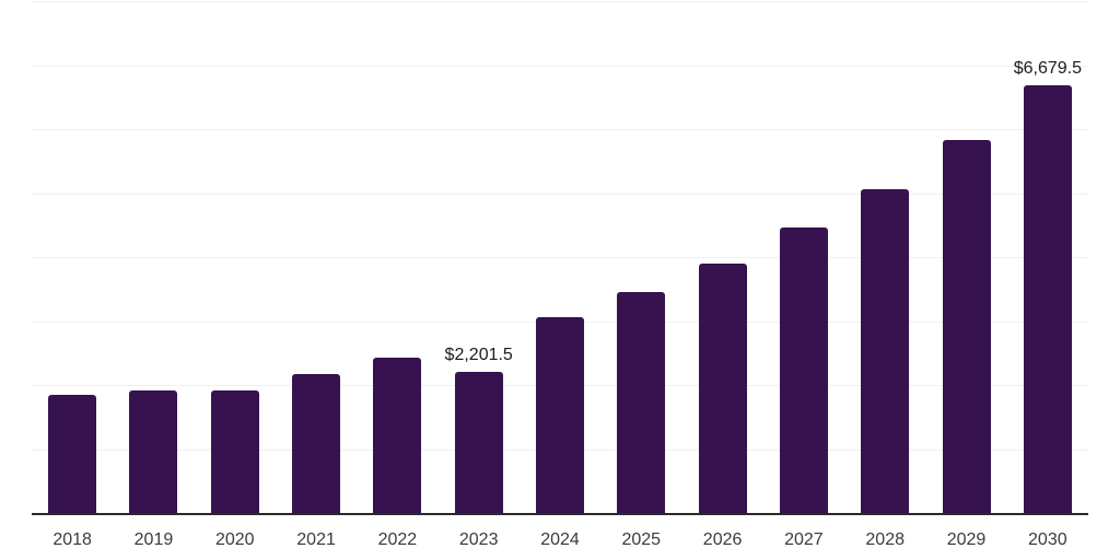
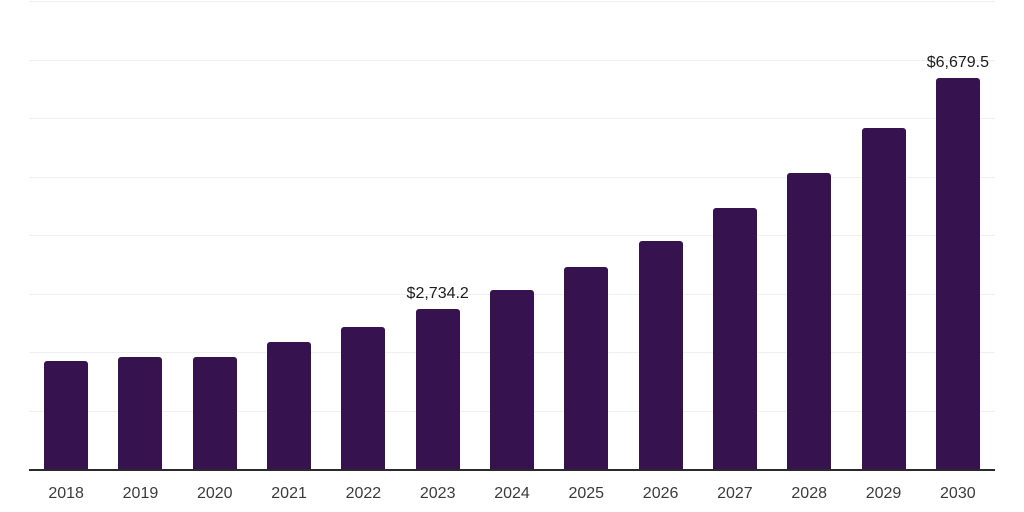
2023: $2,201.5 -> $2,734.2
